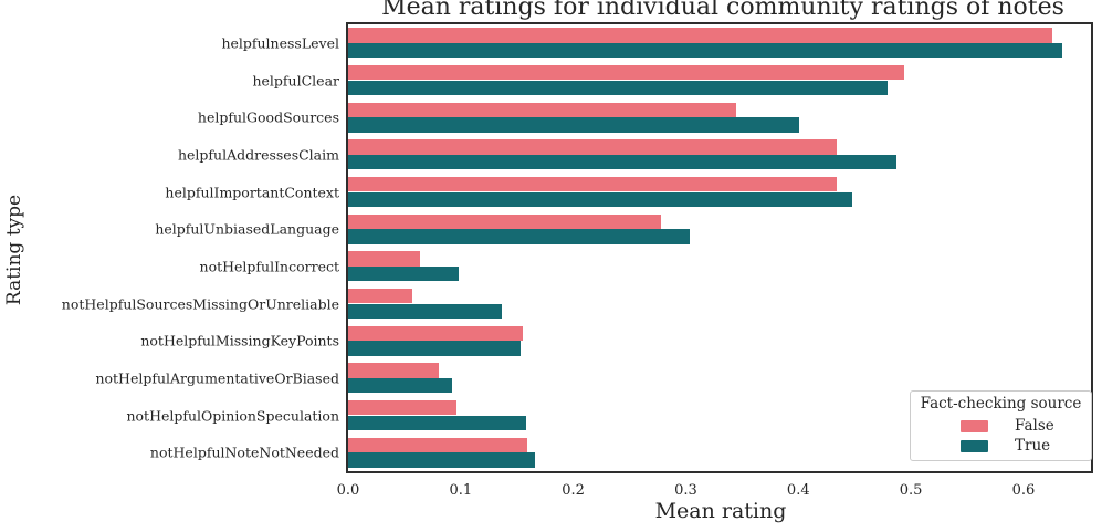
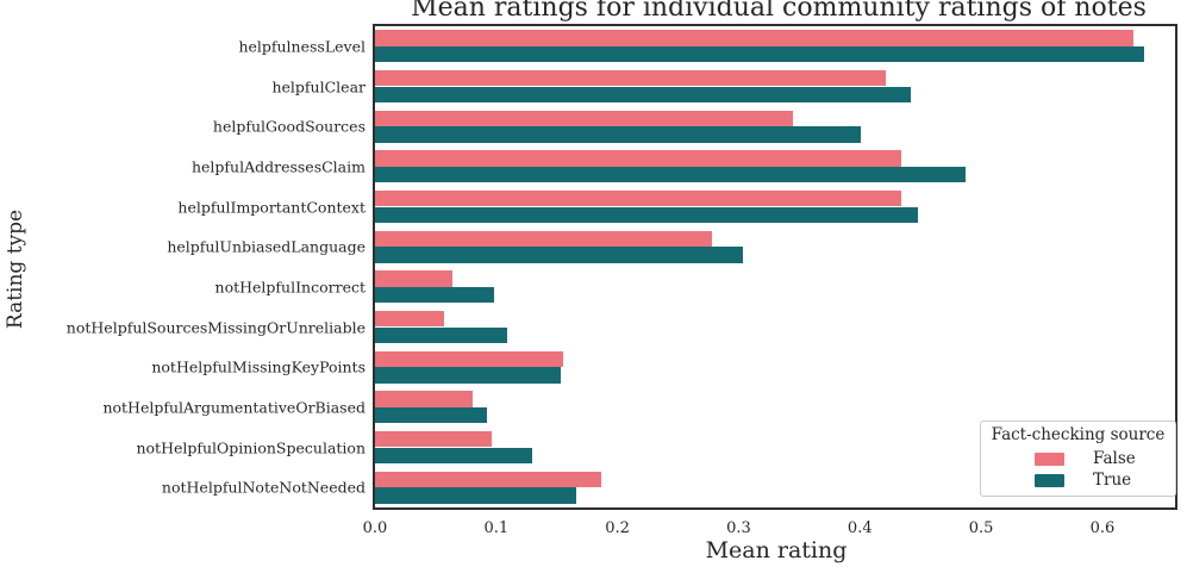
False/helpfulClear: 0.494 -> 0.421
True/helpfulClear: 0.479 -> 0.442
True/notHelpfulSourcesMissingOrUnreliable: 0.137 -> 0.109
True/notHelpfulOpinionSpeculation: 0.158 -> 0.130
False/notHelpfulNoteNotNeeded: 0.159 -> 0.187
